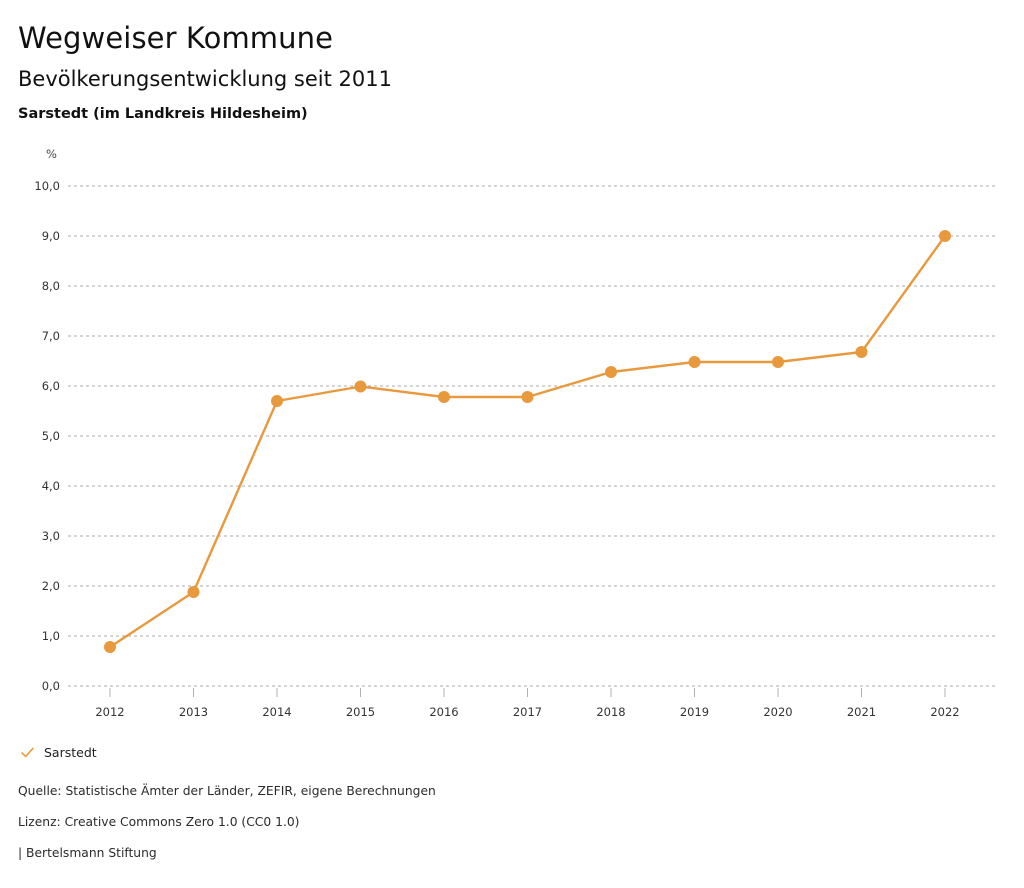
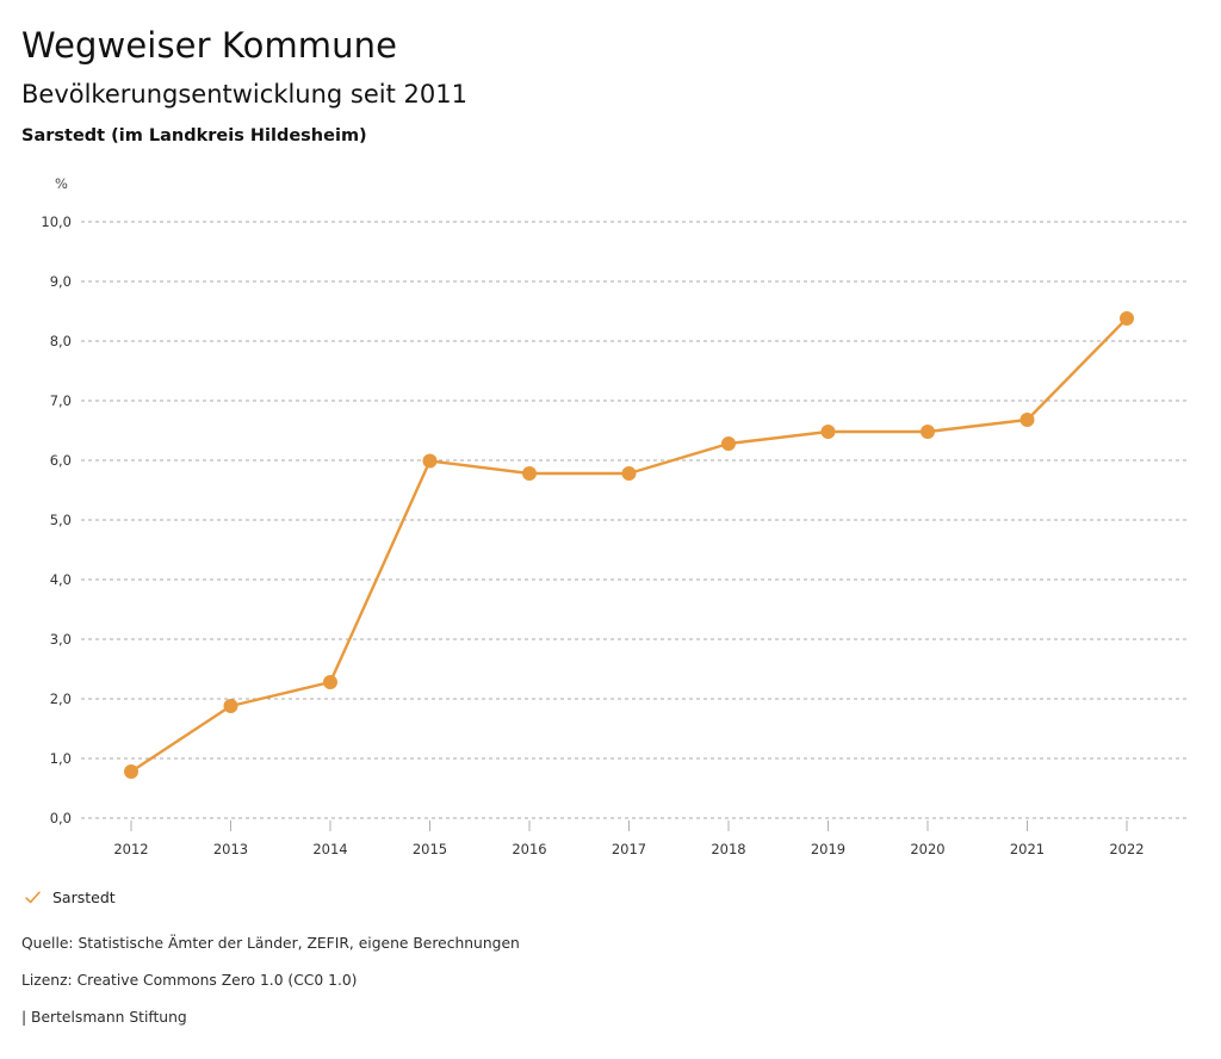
2014: 5,7 -> 2,3
2022: 9,0 -> 8,4
